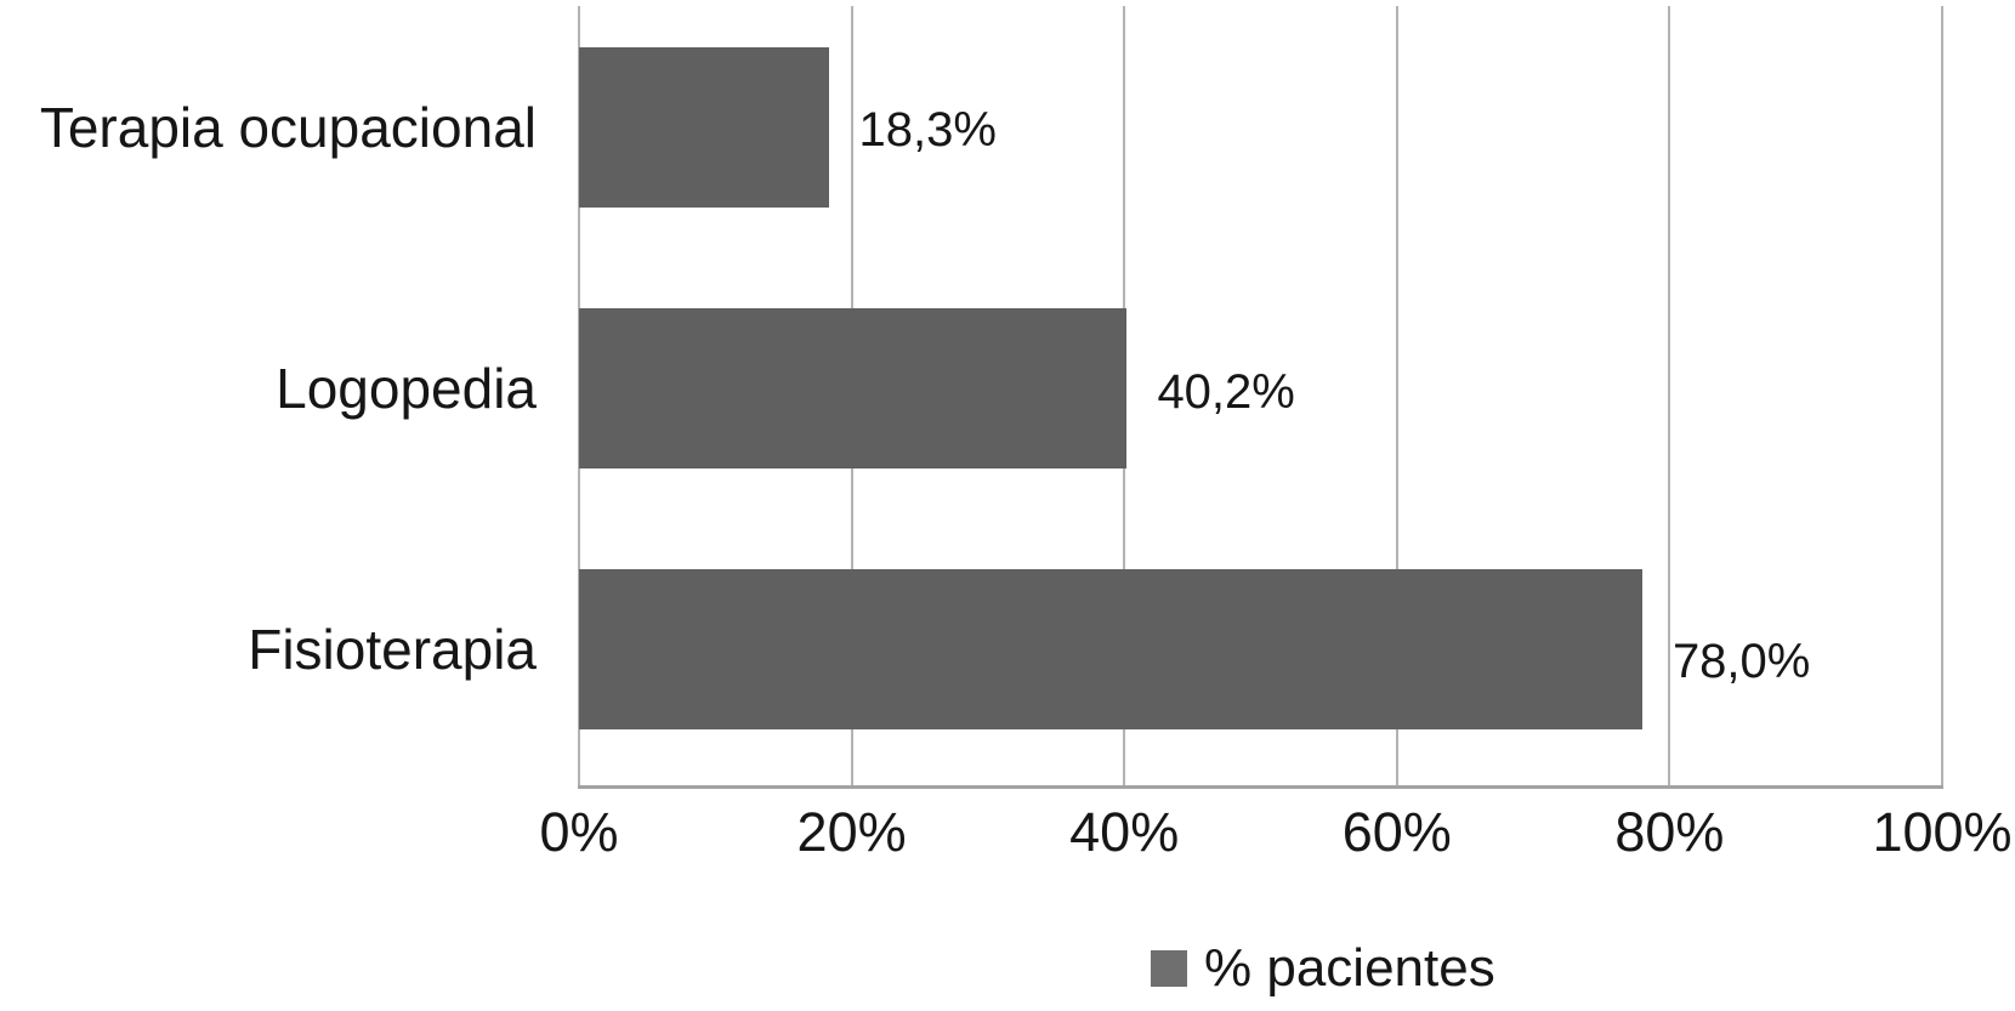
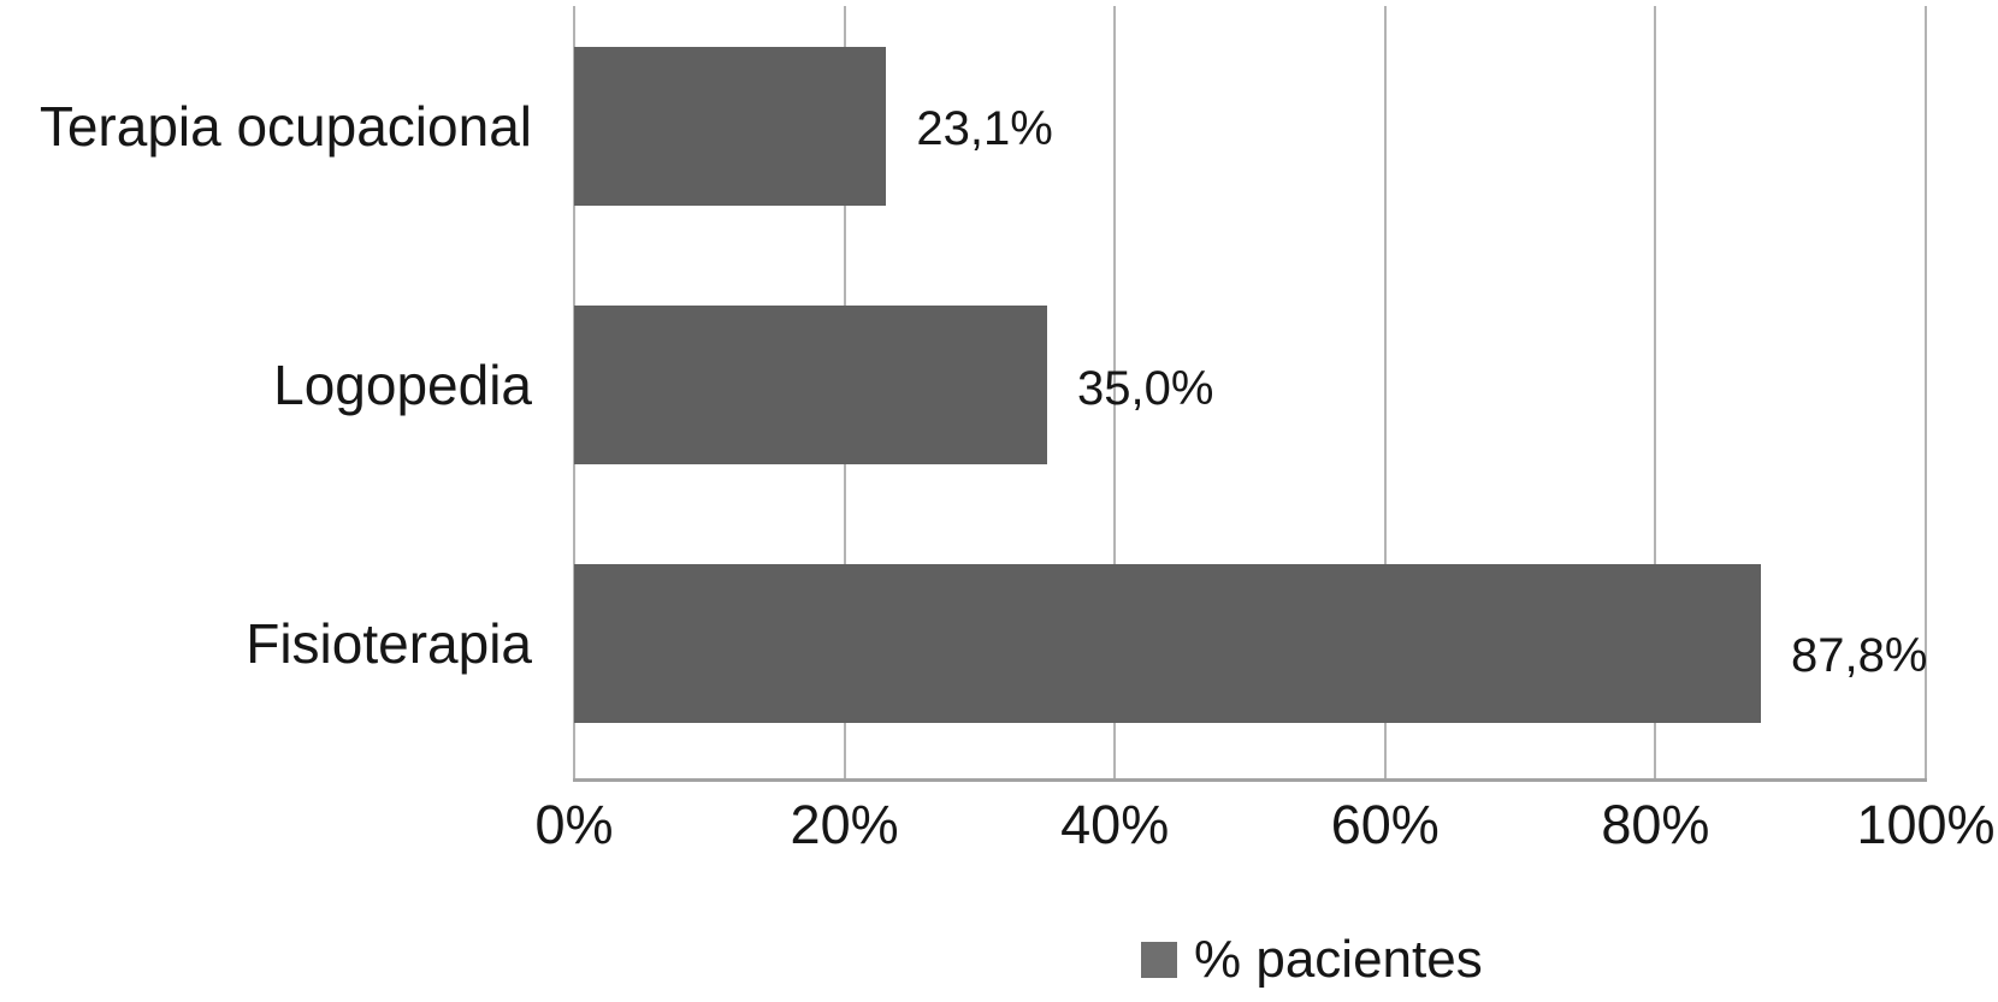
Terapia ocupacional: 18,3% -> 23,1%
Logopedia: 40,2% -> 35,0%
Fisioterapia: 78,0% -> 87,8%
